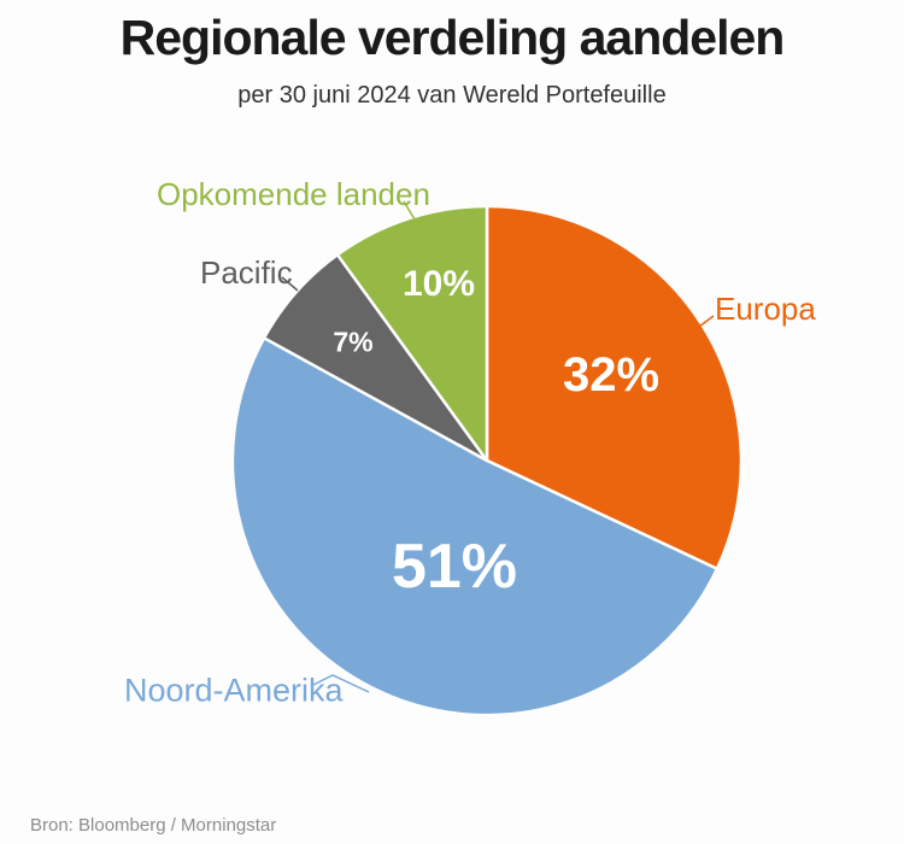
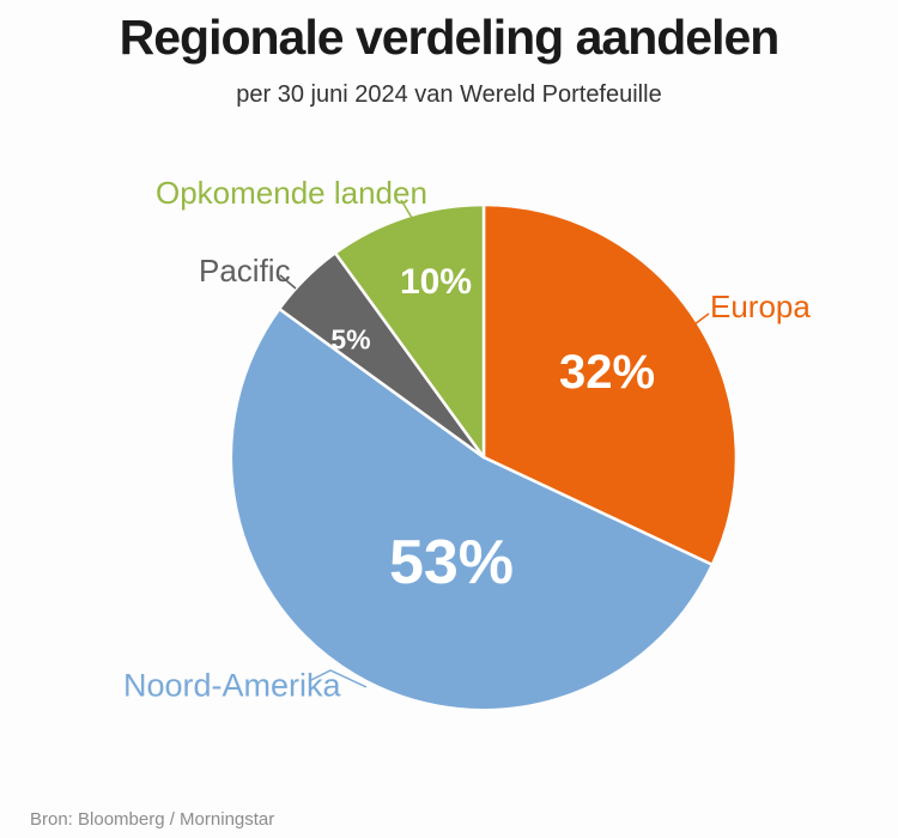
Noord-Amerika: 51% -> 53%
Pacific: 7% -> 5%
